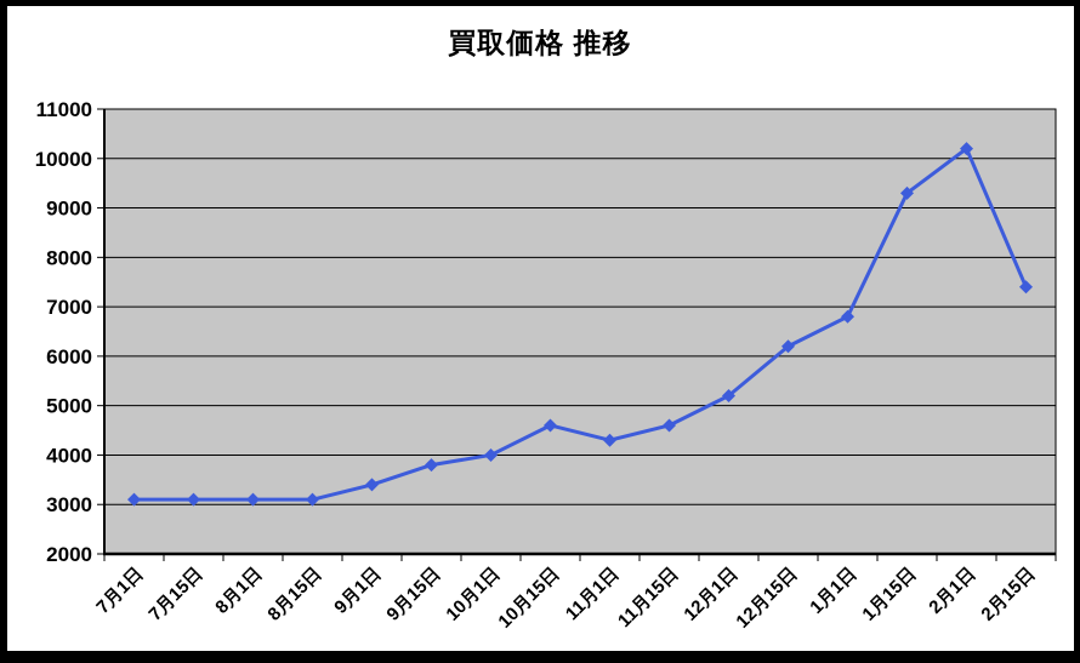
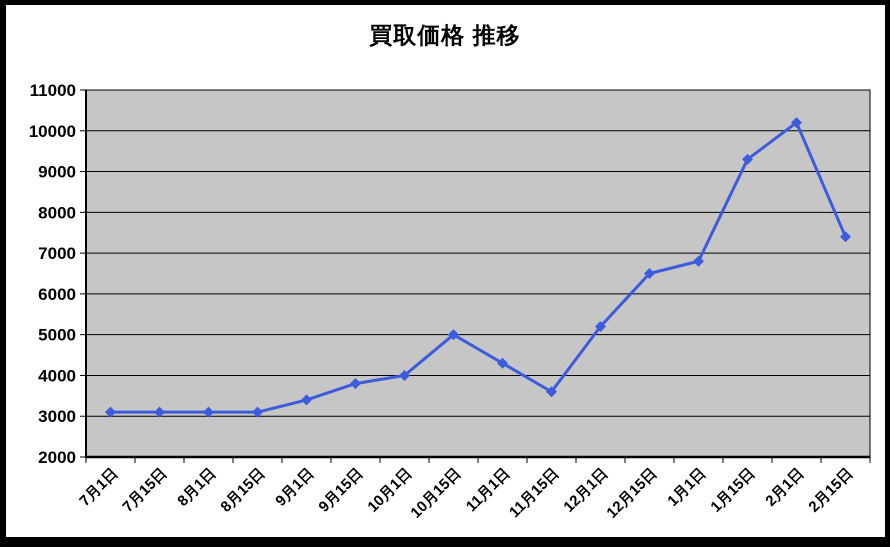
10月15日: 4600 -> 5000
11月15日: 4600 -> 3600
12月15日: 6200 -> 6500
